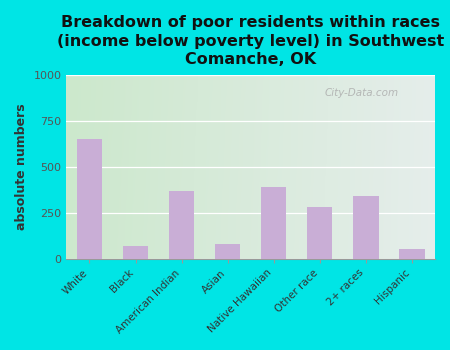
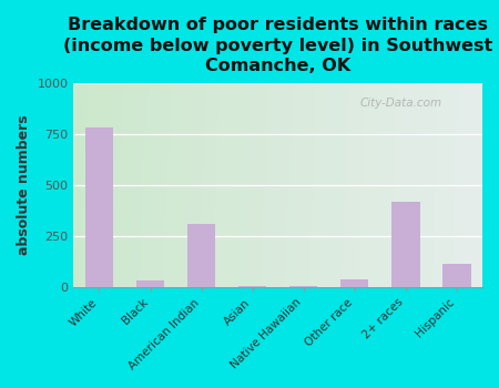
White: 650 -> 780
Black: 70 -> 30
American Indian: 370 -> 310
Asian: 80 -> 0
Native Hawaiian: 390 -> 0
Other race: 280 -> 40
2+ races: 340 -> 420
Hispanic: 50 -> 110
